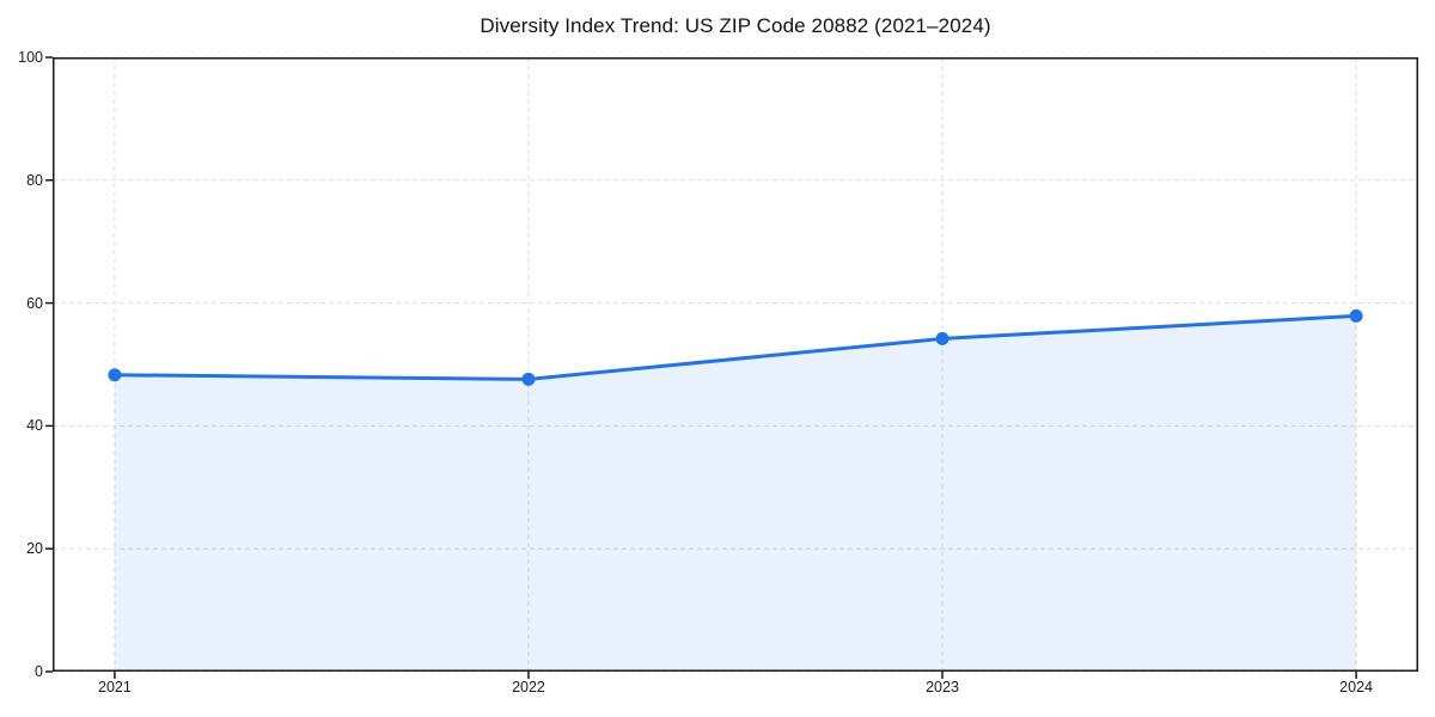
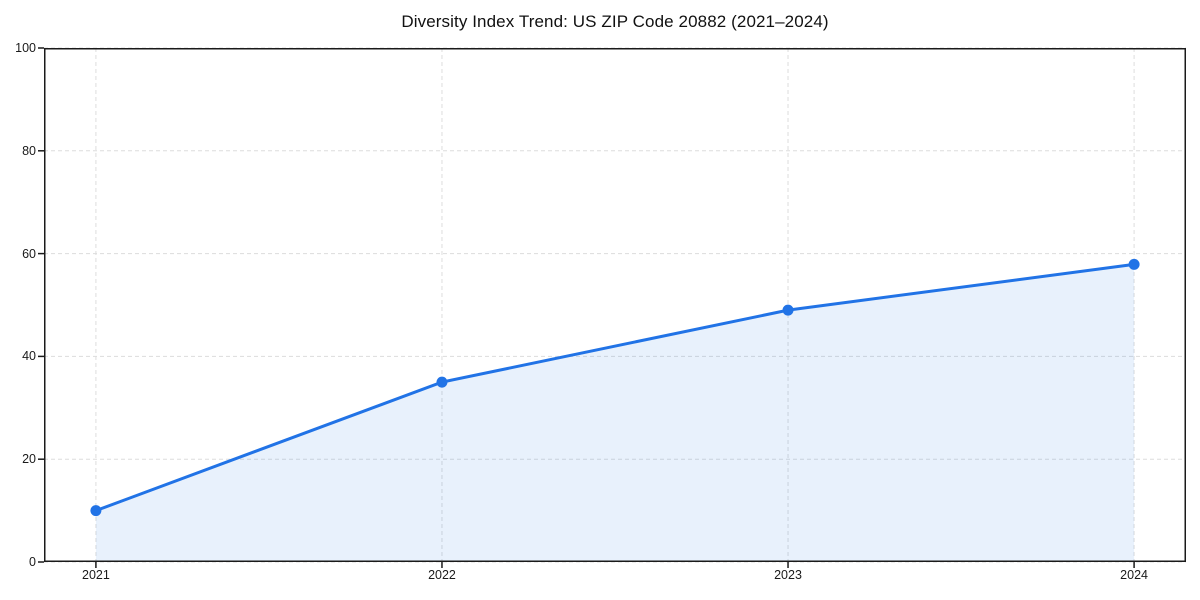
2021: 48 -> 10
2022: 48 -> 35
2023: 54 -> 49
